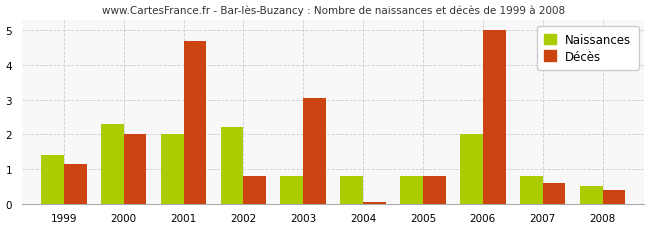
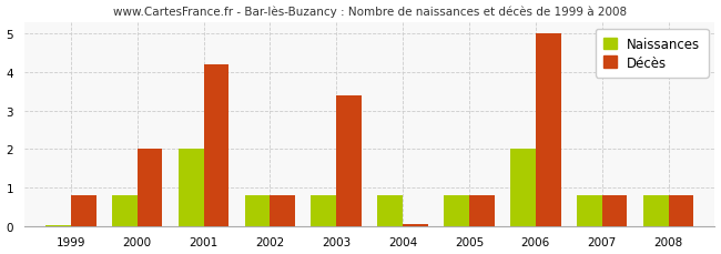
Naissances/1999: 1.40 -> 0.02
Décès/1999: 1.15 -> 0.80
Naissances/2000: 2.30 -> 0.80
Décès/2001: 4.70 -> 4.20
Naissances/2002: 2.20 -> 0.80
Décès/2003: 3.05 -> 3.40
Décès/2007: 0.60 -> 0.80
Naissances/2008: 0.50 -> 0.80
Décès/2008: 0.40 -> 0.80
